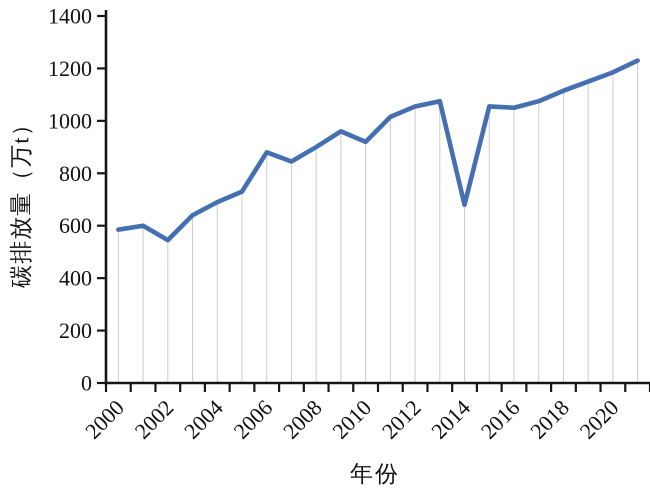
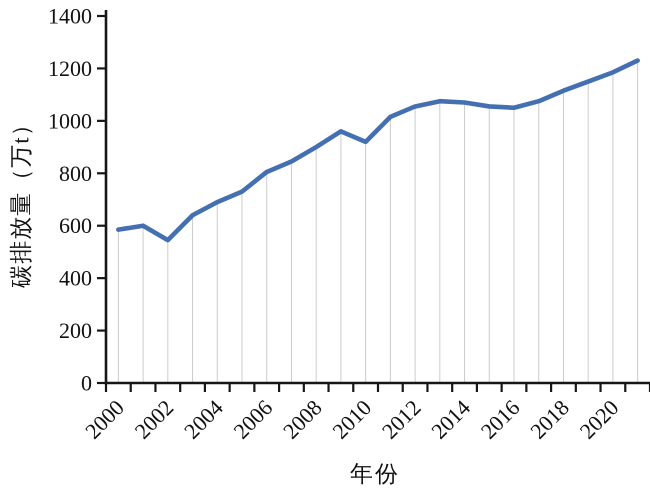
2006: 880 -> 800
2014: 680 -> 1070
